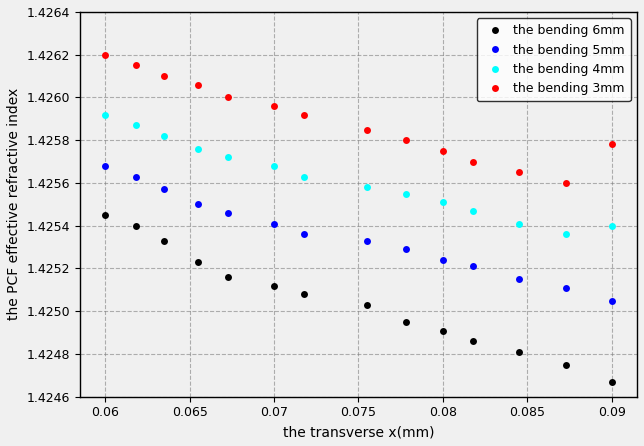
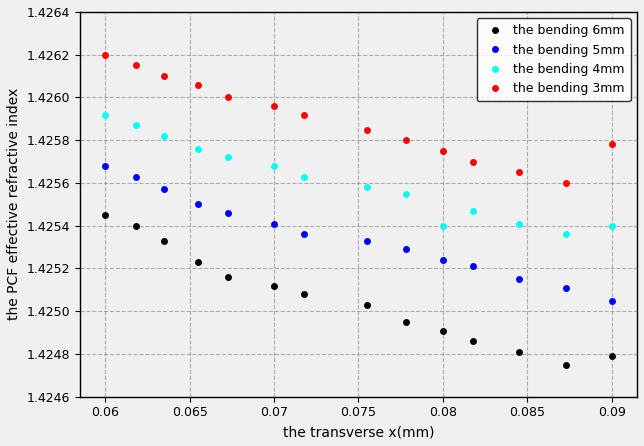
the bending 4mm/0.08: 1.42551 -> 1.42540
the bending 6mm/0.09: 1.42467 -> 1.42479
